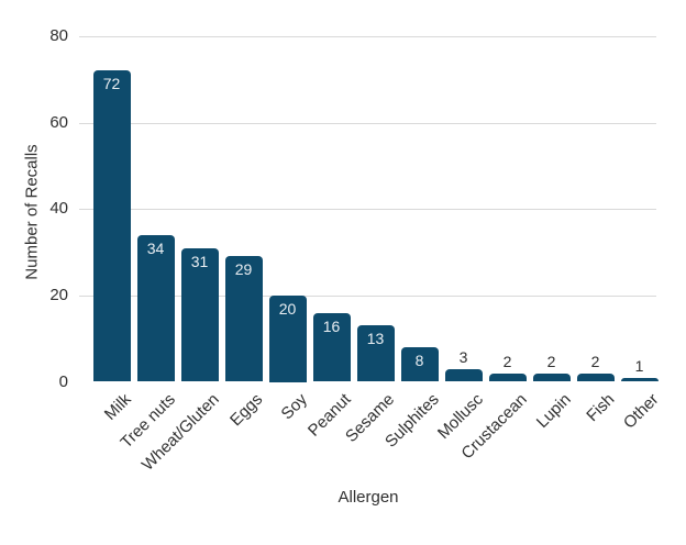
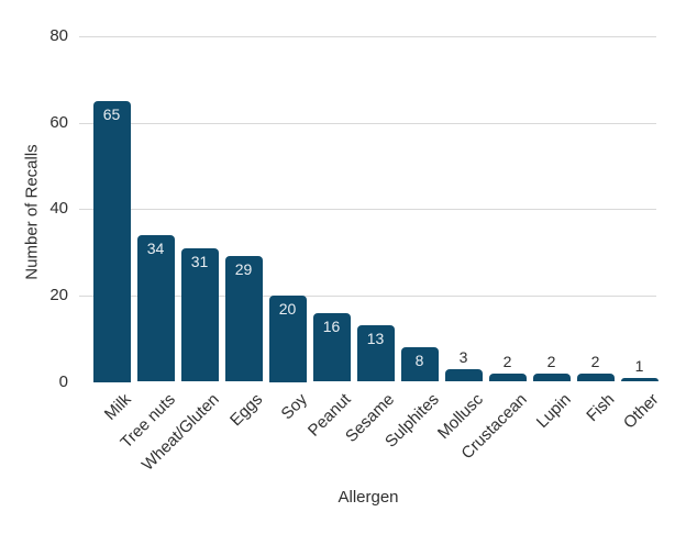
Milk: 72 -> 65
